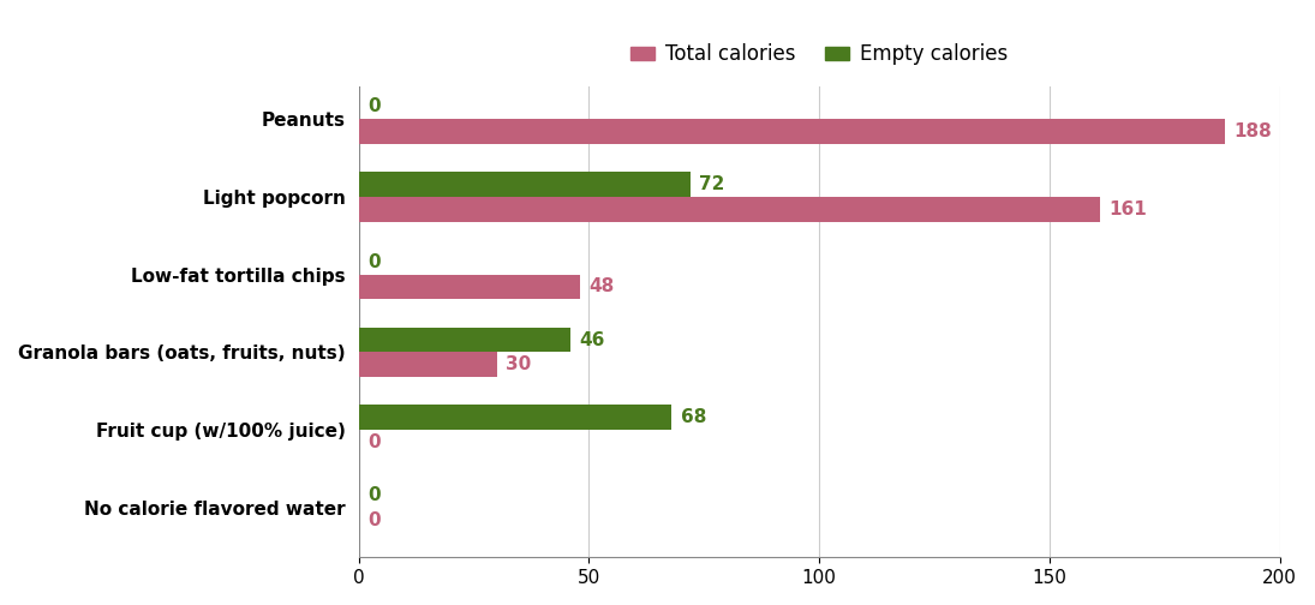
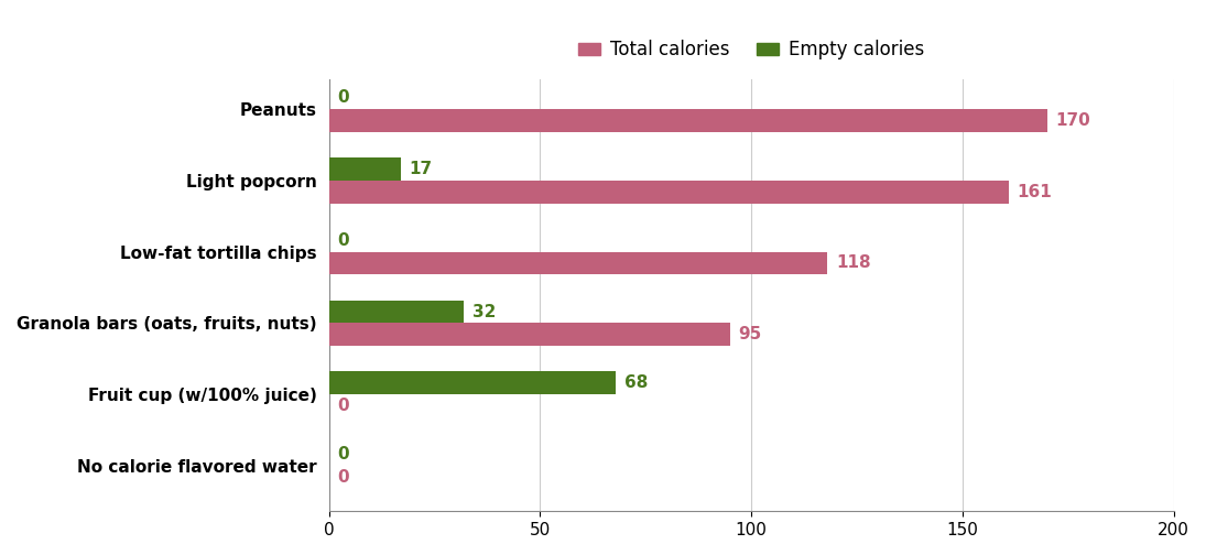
Total calories/Peanuts: 188 -> 170
Empty calories/Light popcorn: 72 -> 17
Total calories/Low-fat tortilla chips: 48 -> 118
Empty calories/Granola bars (oats, fruits, nuts): 46 -> 32
Total calories/Granola bars (oats, fruits, nuts): 30 -> 95
